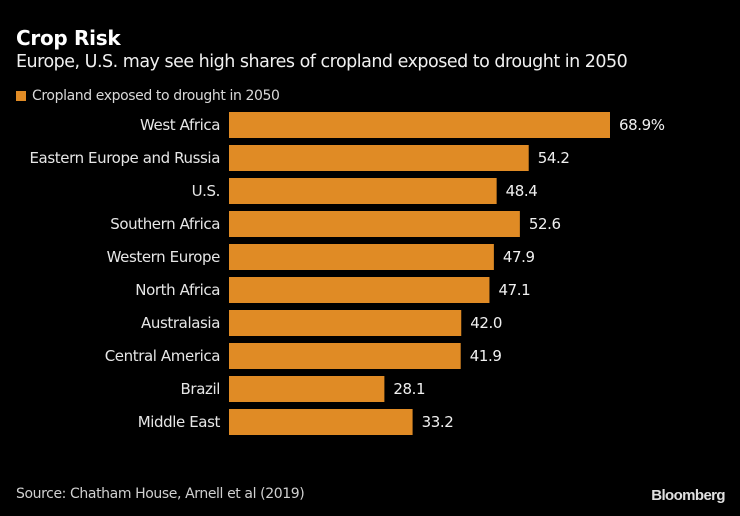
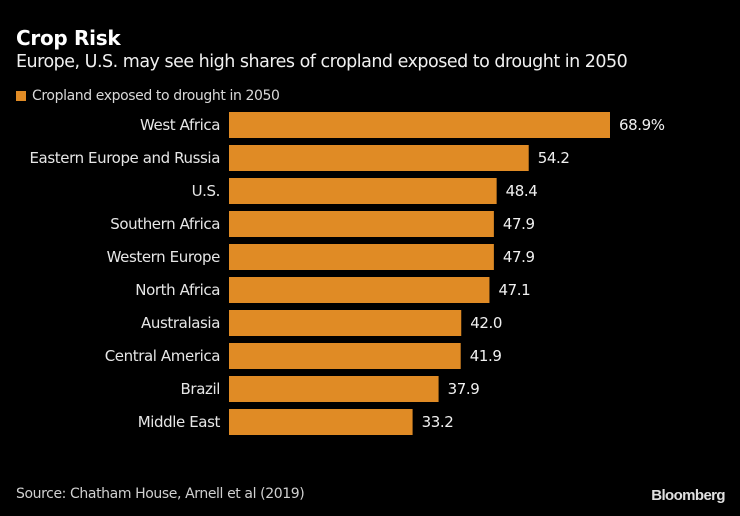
Southern Africa: 52.6 -> 47.9
Brazil: 28.1 -> 37.9
